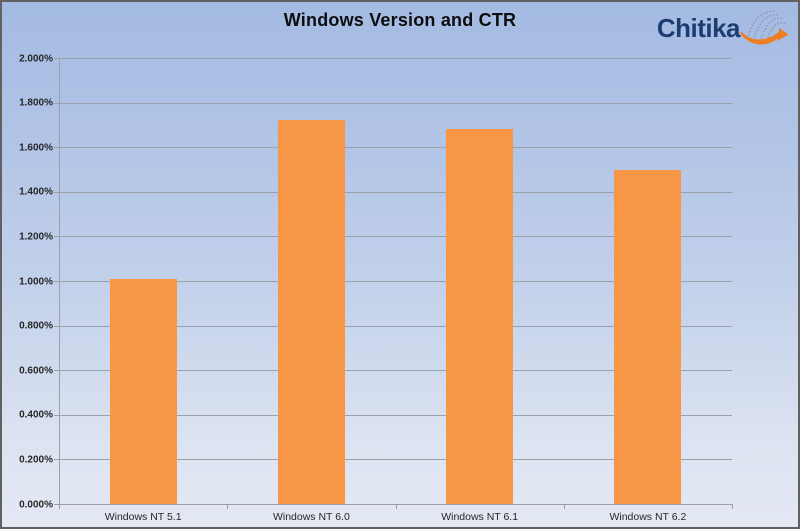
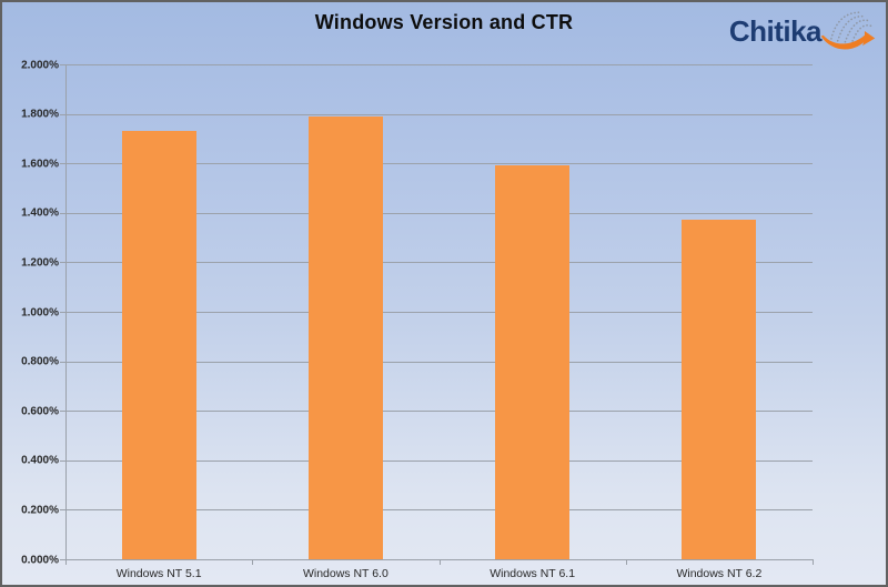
Windows NT 5.1: 1.01% -> 1.73%
Windows NT 6.0: 1.72% -> 1.79%
Windows NT 6.1: 1.68% -> 1.59%
Windows NT 6.2: 1.50% -> 1.37%
